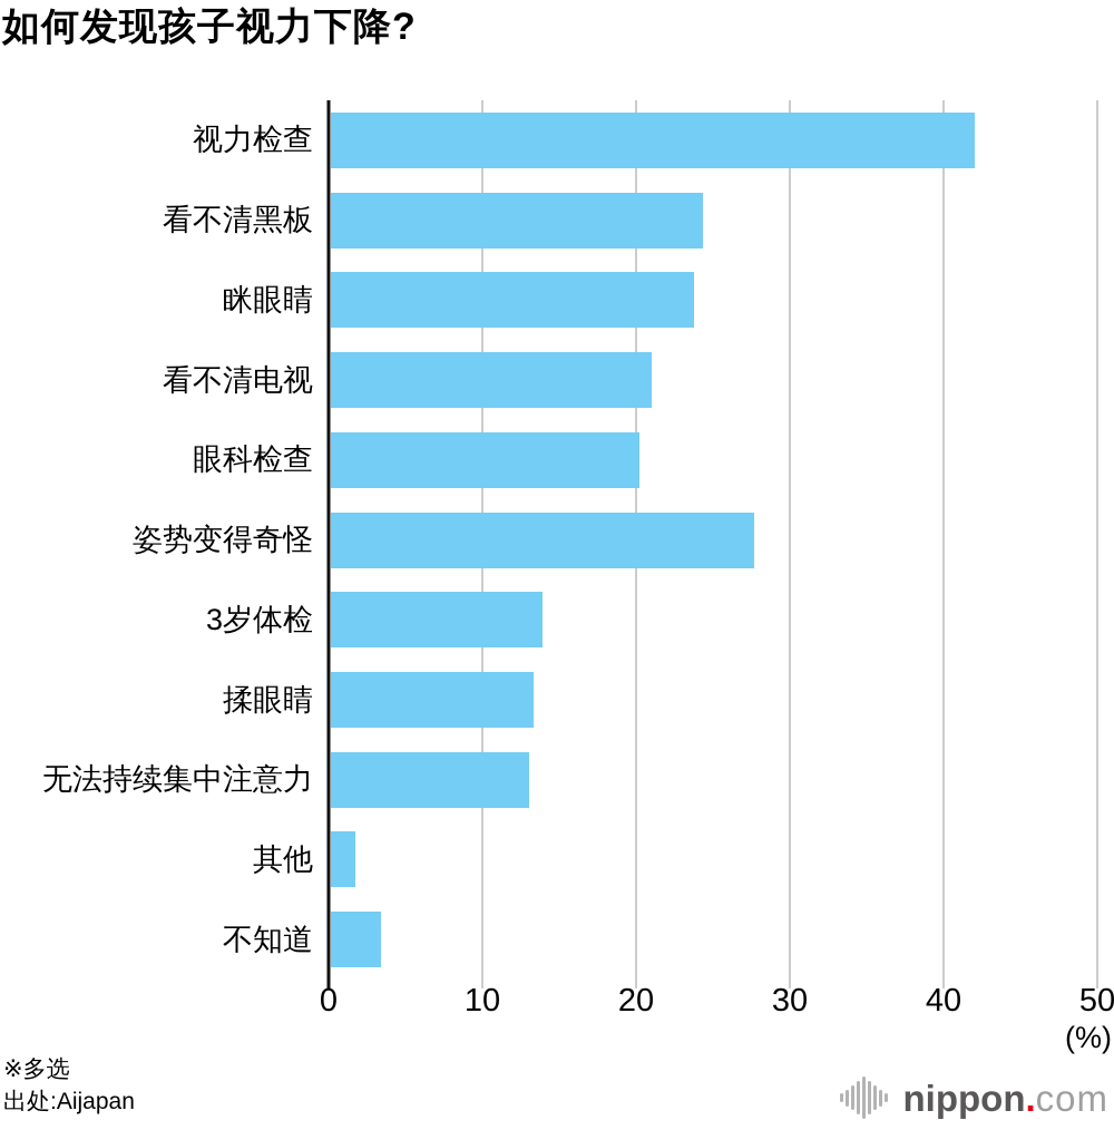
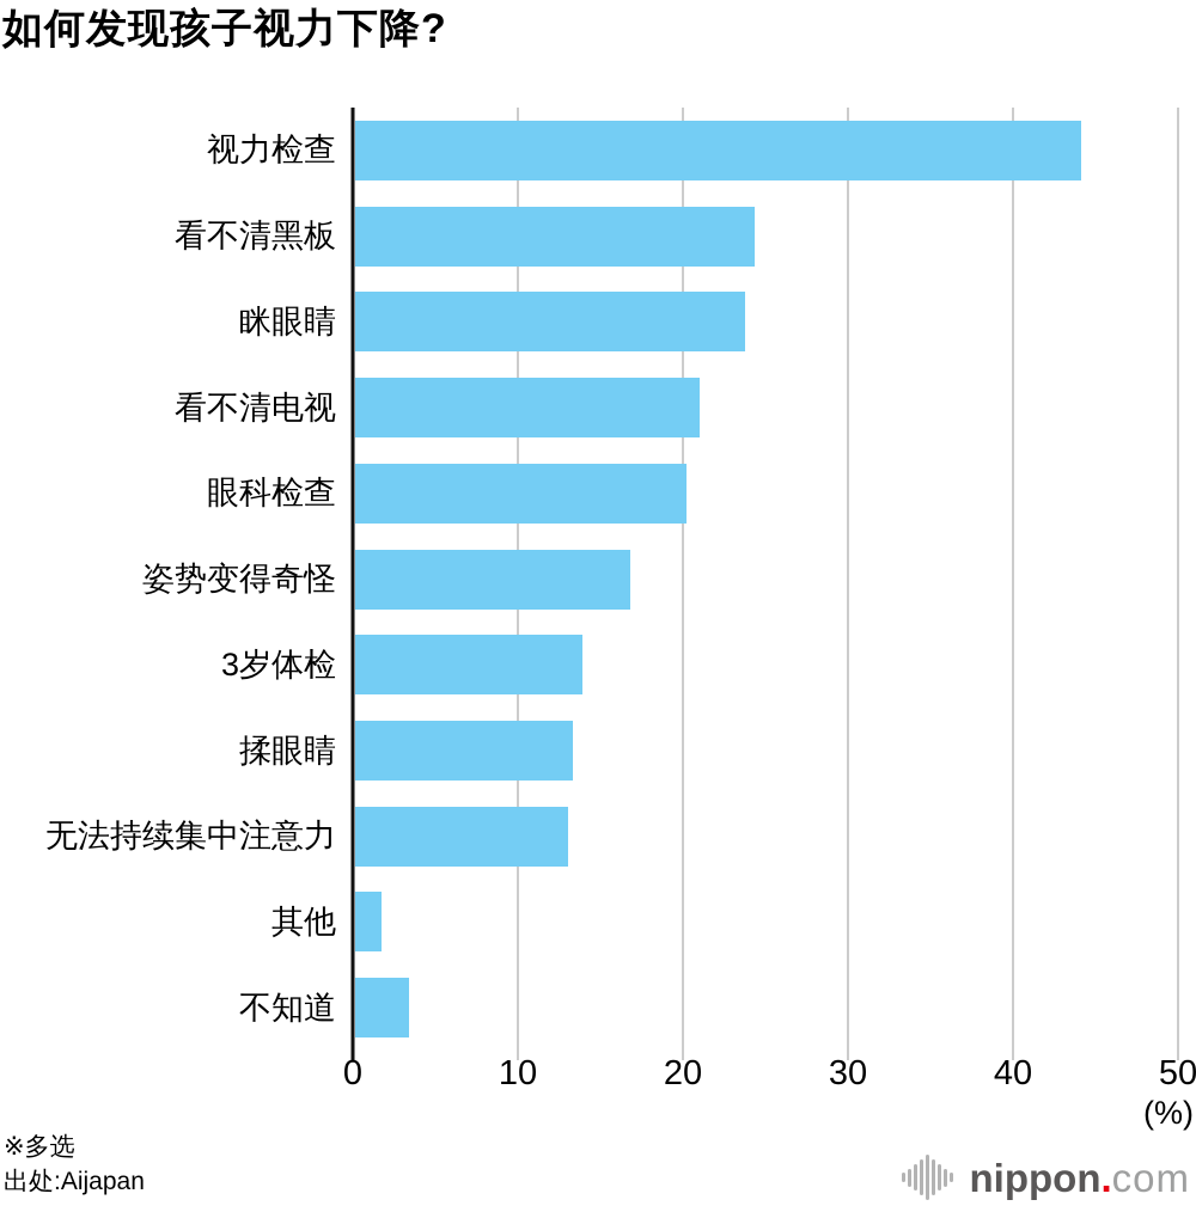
视力检查: 42.0 -> 44.1
姿势变得奇怪: 27.6 -> 16.7
